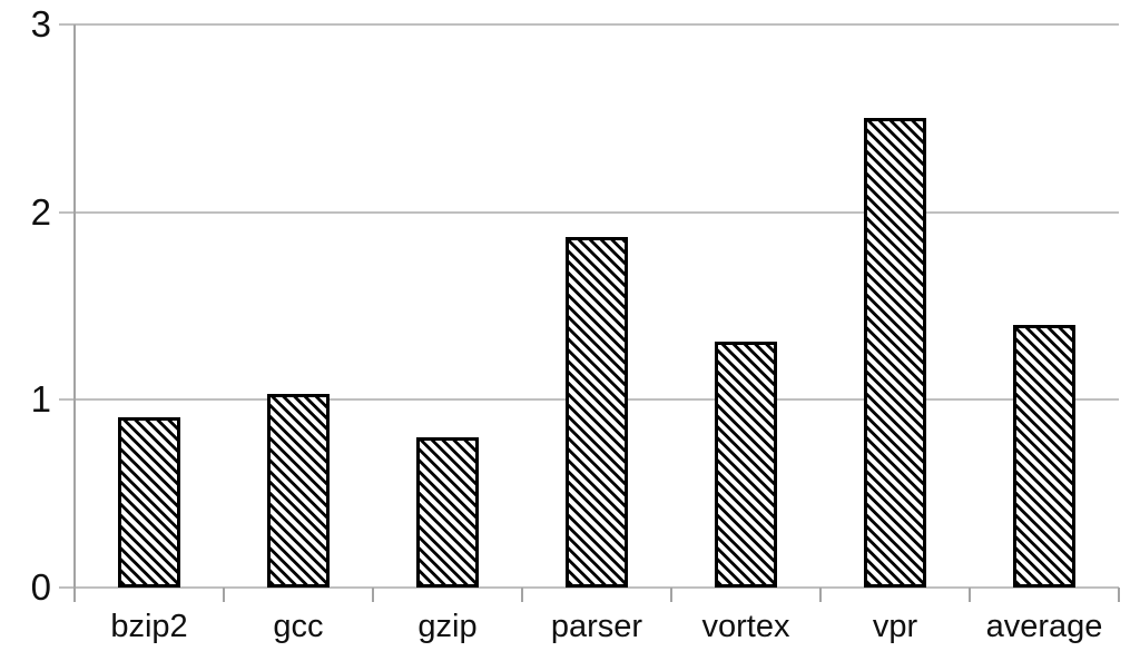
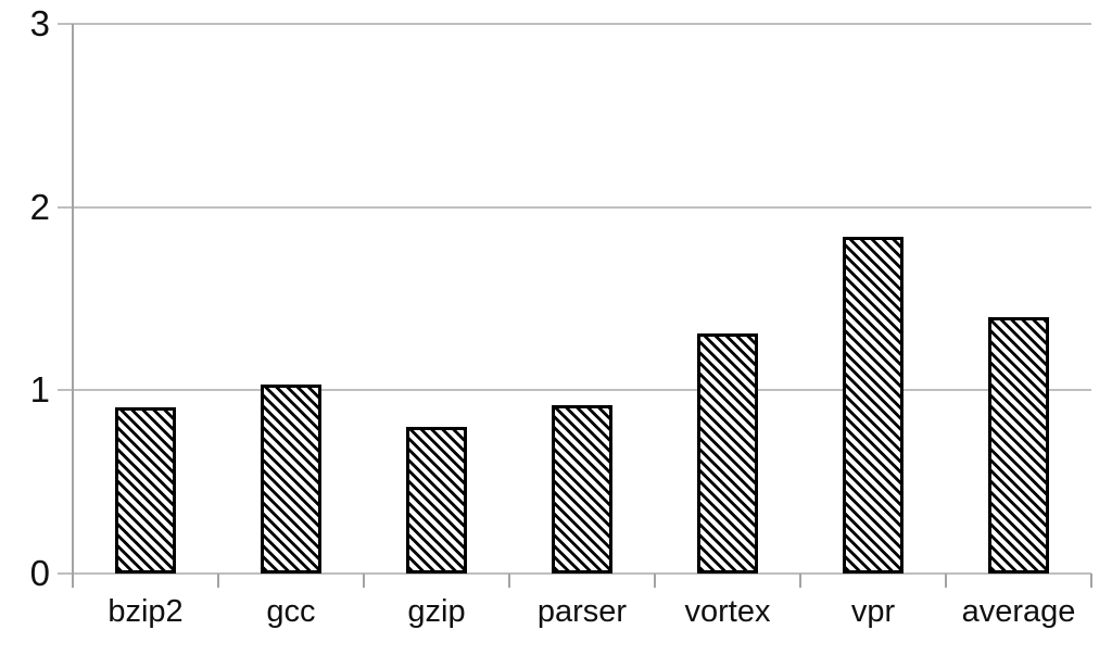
parser: 1.87 -> 0.92
vpr: 2.50 -> 1.84
